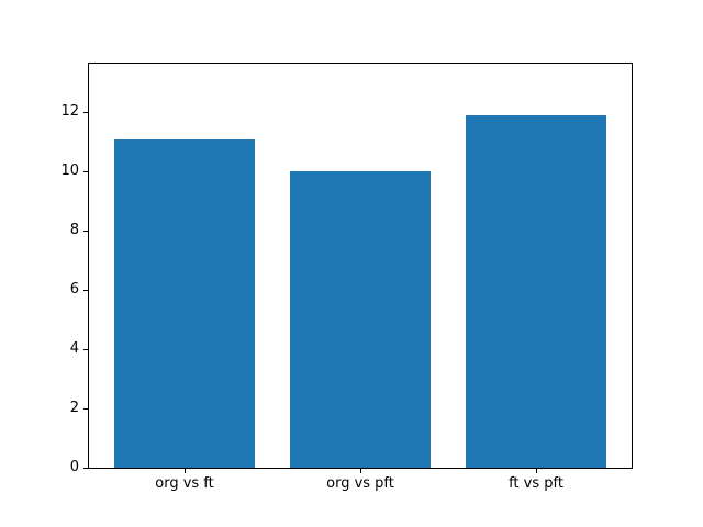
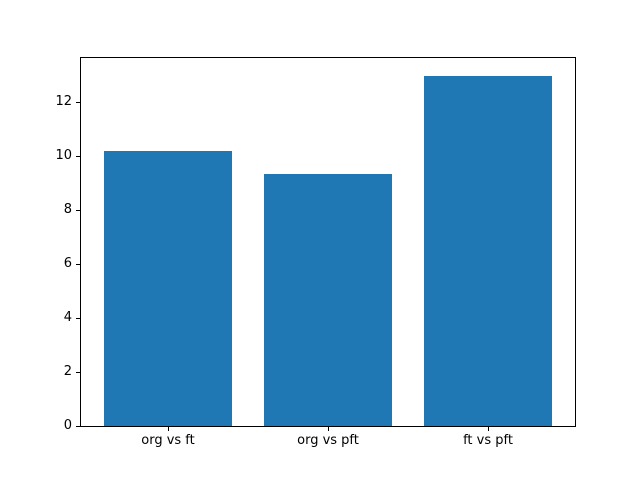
org vs ft: 11.1 -> 10.2
org vs pft: 10.0 -> 9.3
ft vs pft: 11.9 -> 13.0
